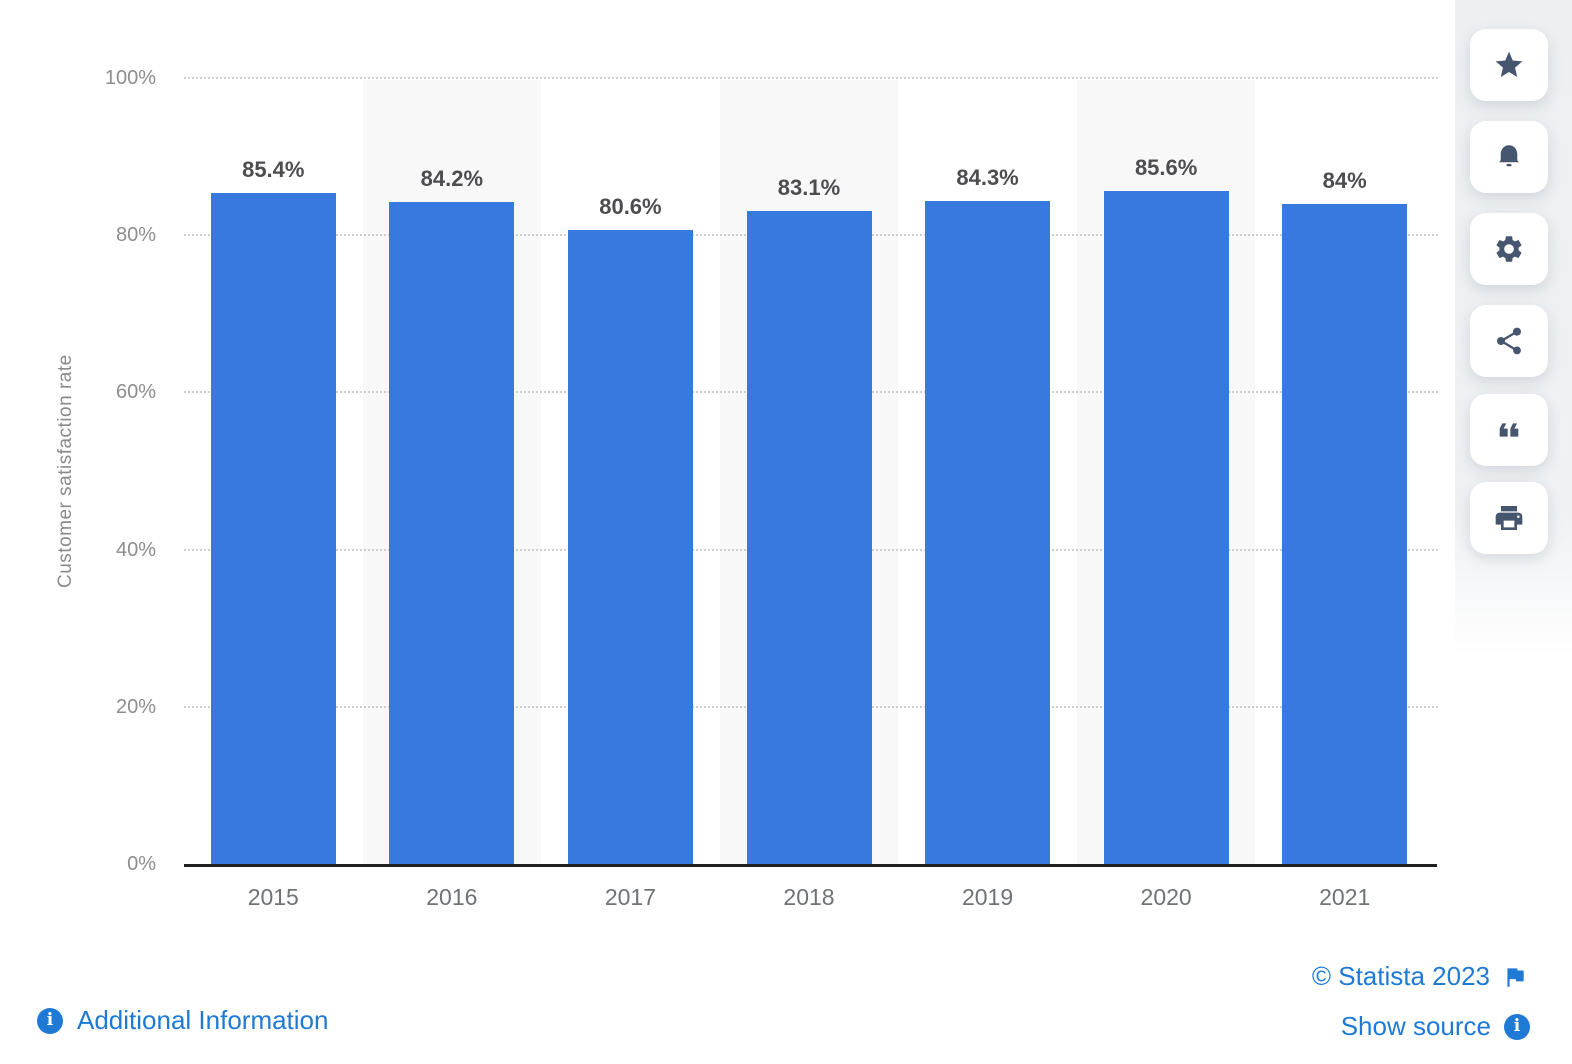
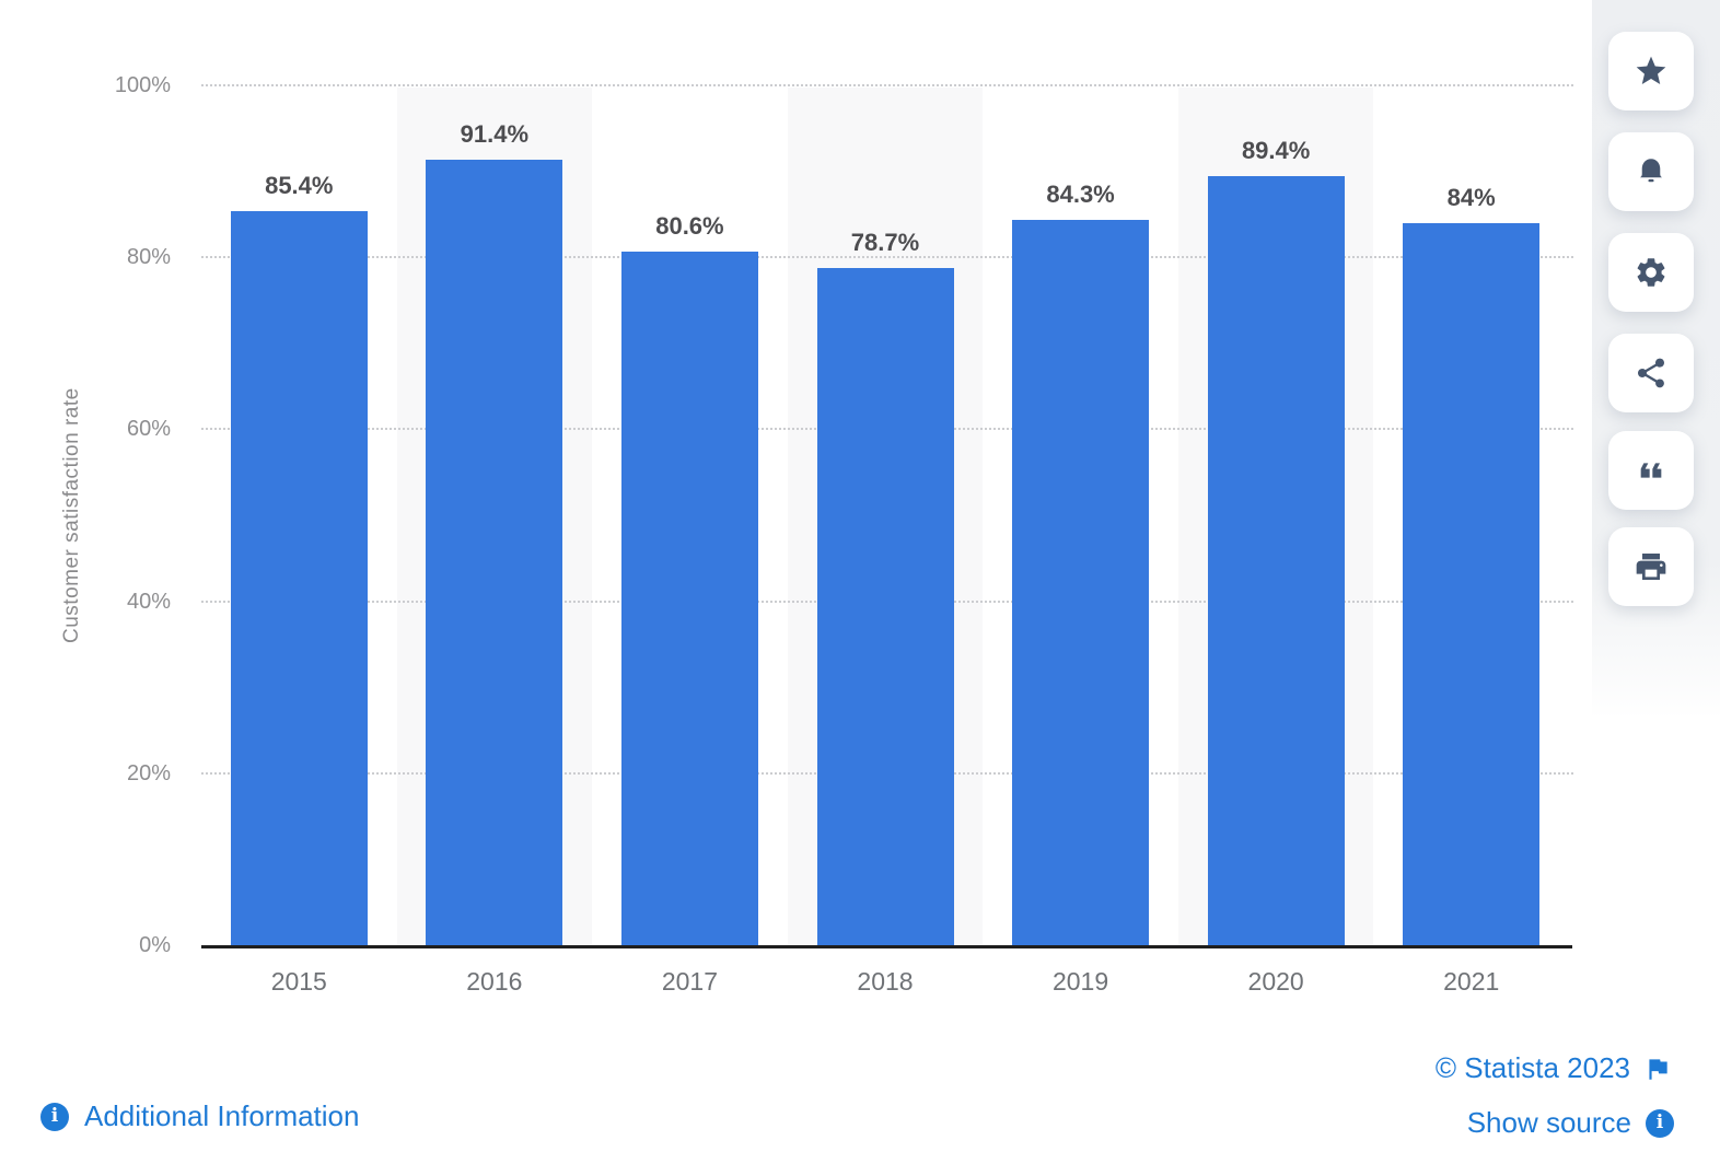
2016: 84.2% -> 91.4%
2018: 83.1% -> 78.7%
2020: 85.6% -> 89.4%
